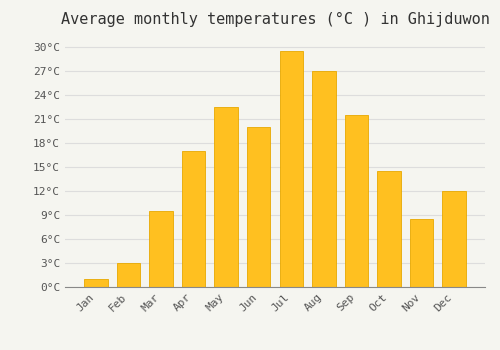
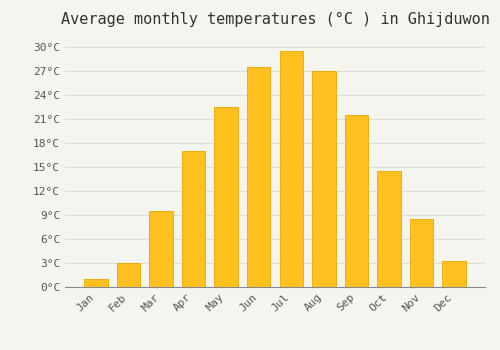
Jun: 20.0°C -> 27.5°C
Dec: 12.0°C -> 3.2°C
